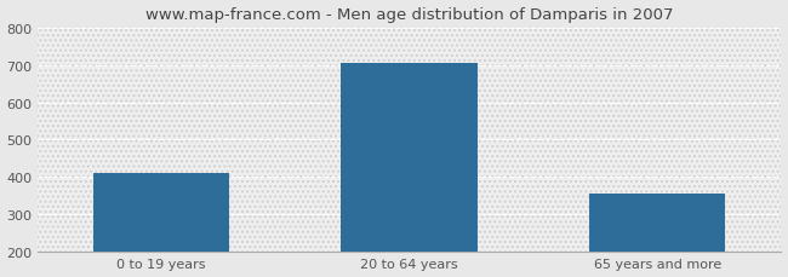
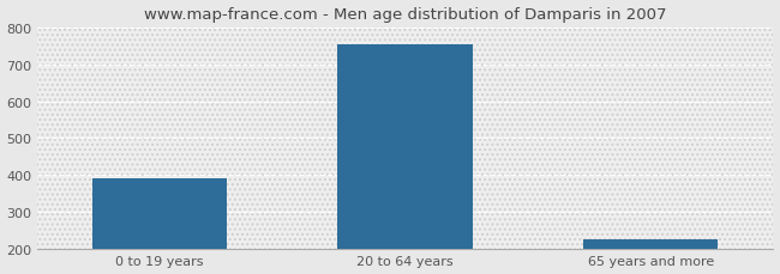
0 to 19 years: 410 -> 390
20 to 64 years: 705 -> 755
65 years and more: 355 -> 225
